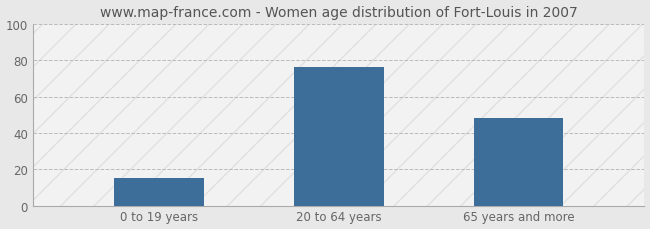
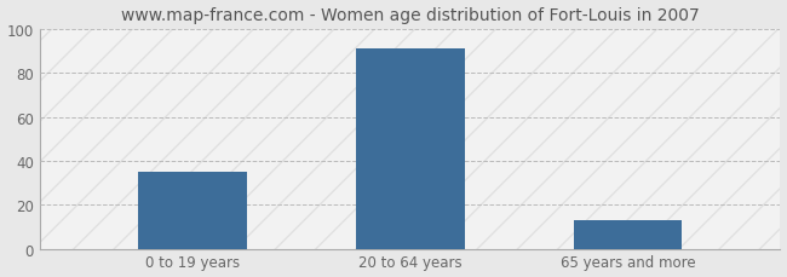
0 to 19 years: 15 -> 35
20 to 64 years: 76 -> 91
65 years and more: 48 -> 13
